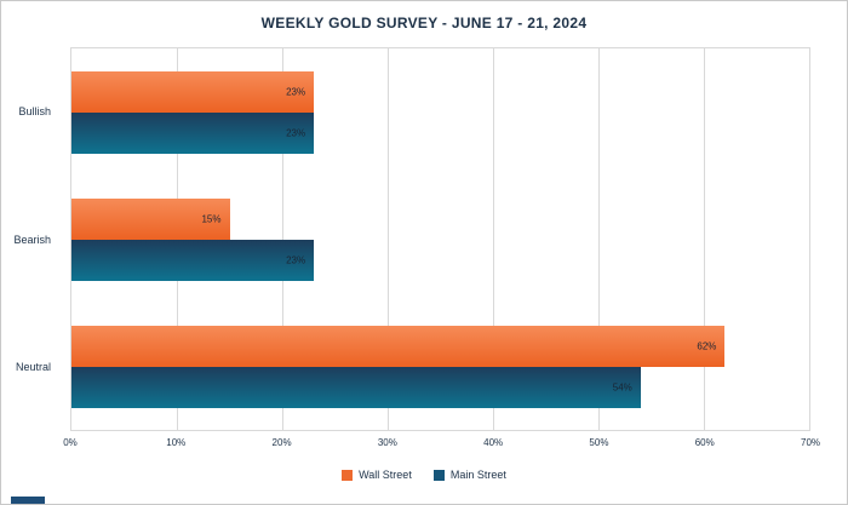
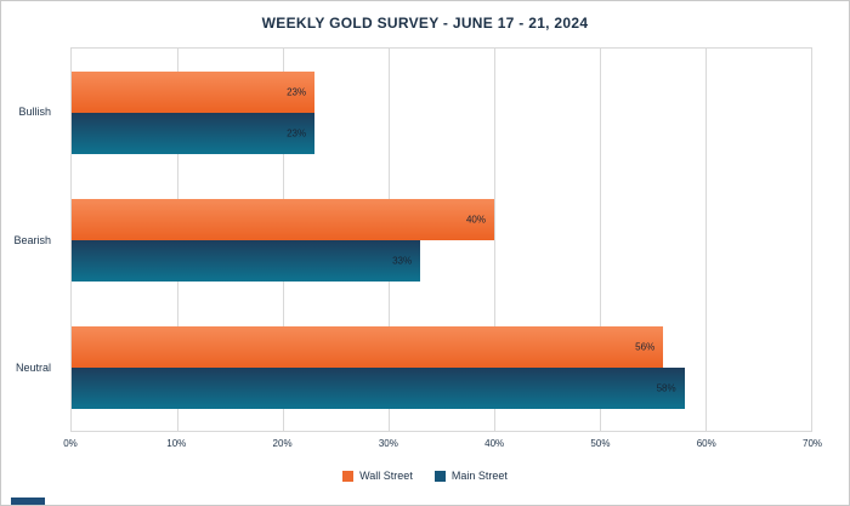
Wall Street/Bearish: 15% -> 40%
Main Street/Bearish: 23% -> 33%
Wall Street/Neutral: 62% -> 56%
Main Street/Neutral: 54% -> 58%
